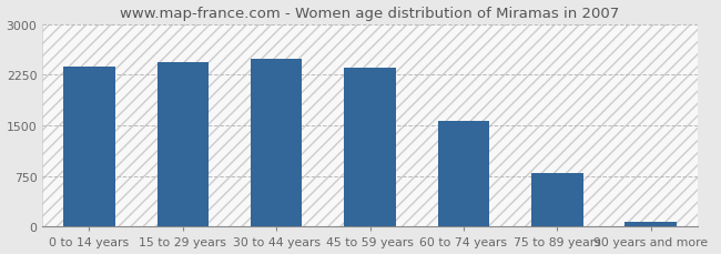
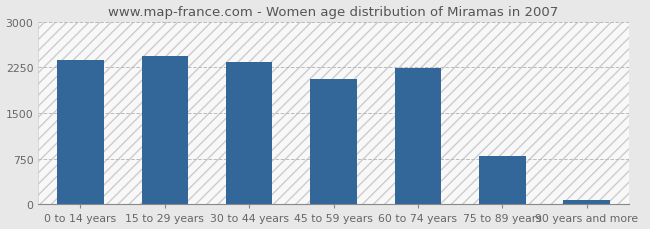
30 to 44 years: 2480 -> 2340
45 to 59 years: 2360 -> 2060
60 to 74 years: 1570 -> 2240
